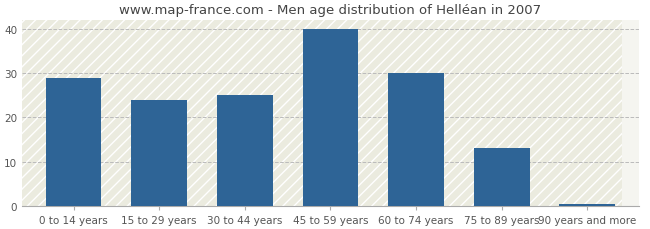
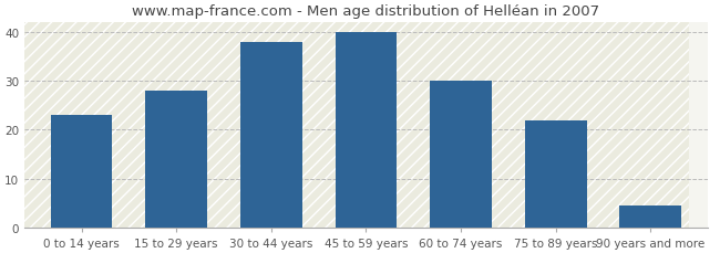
0 to 14 years: 29.0 -> 23.0
15 to 29 years: 24.0 -> 28.0
30 to 44 years: 25.0 -> 38.0
75 to 89 years: 13.0 -> 22.0
90 years and more: 0.5 -> 4.5
